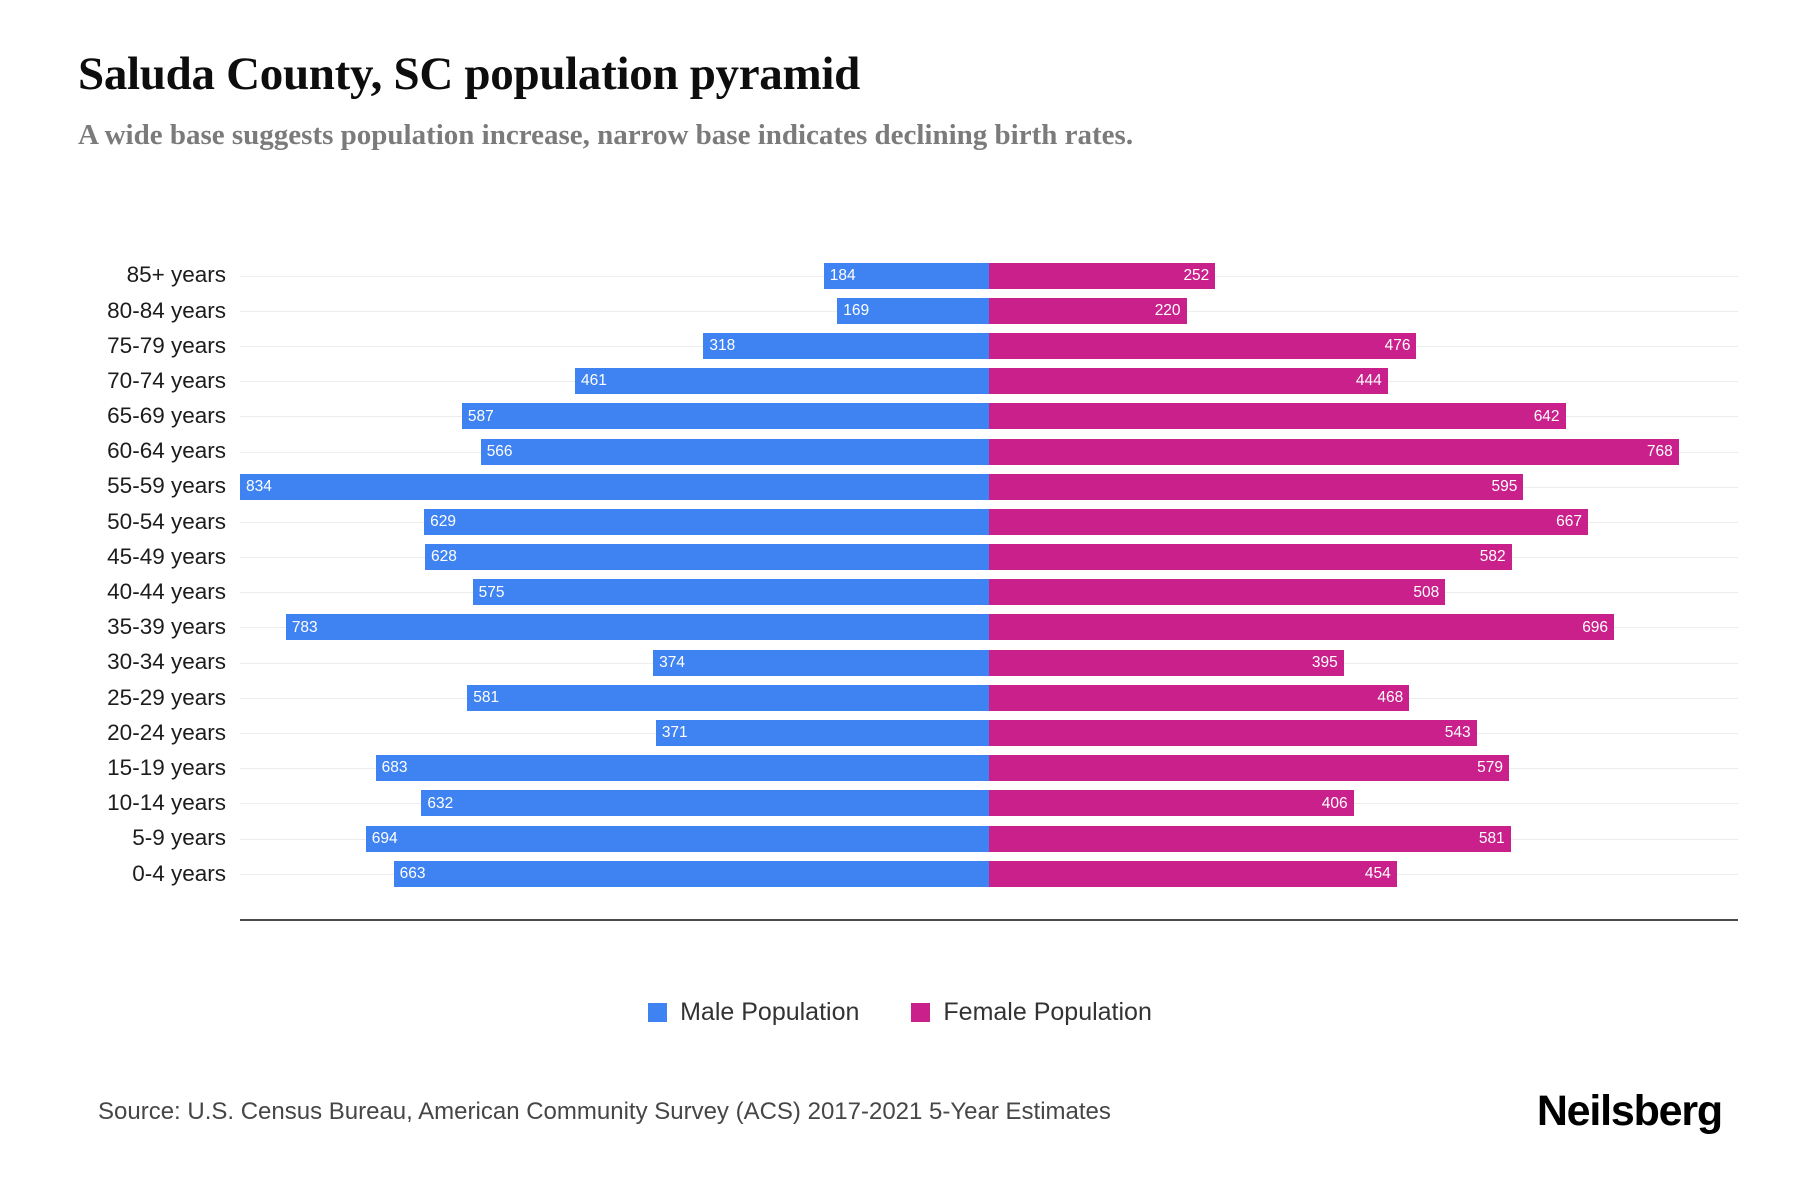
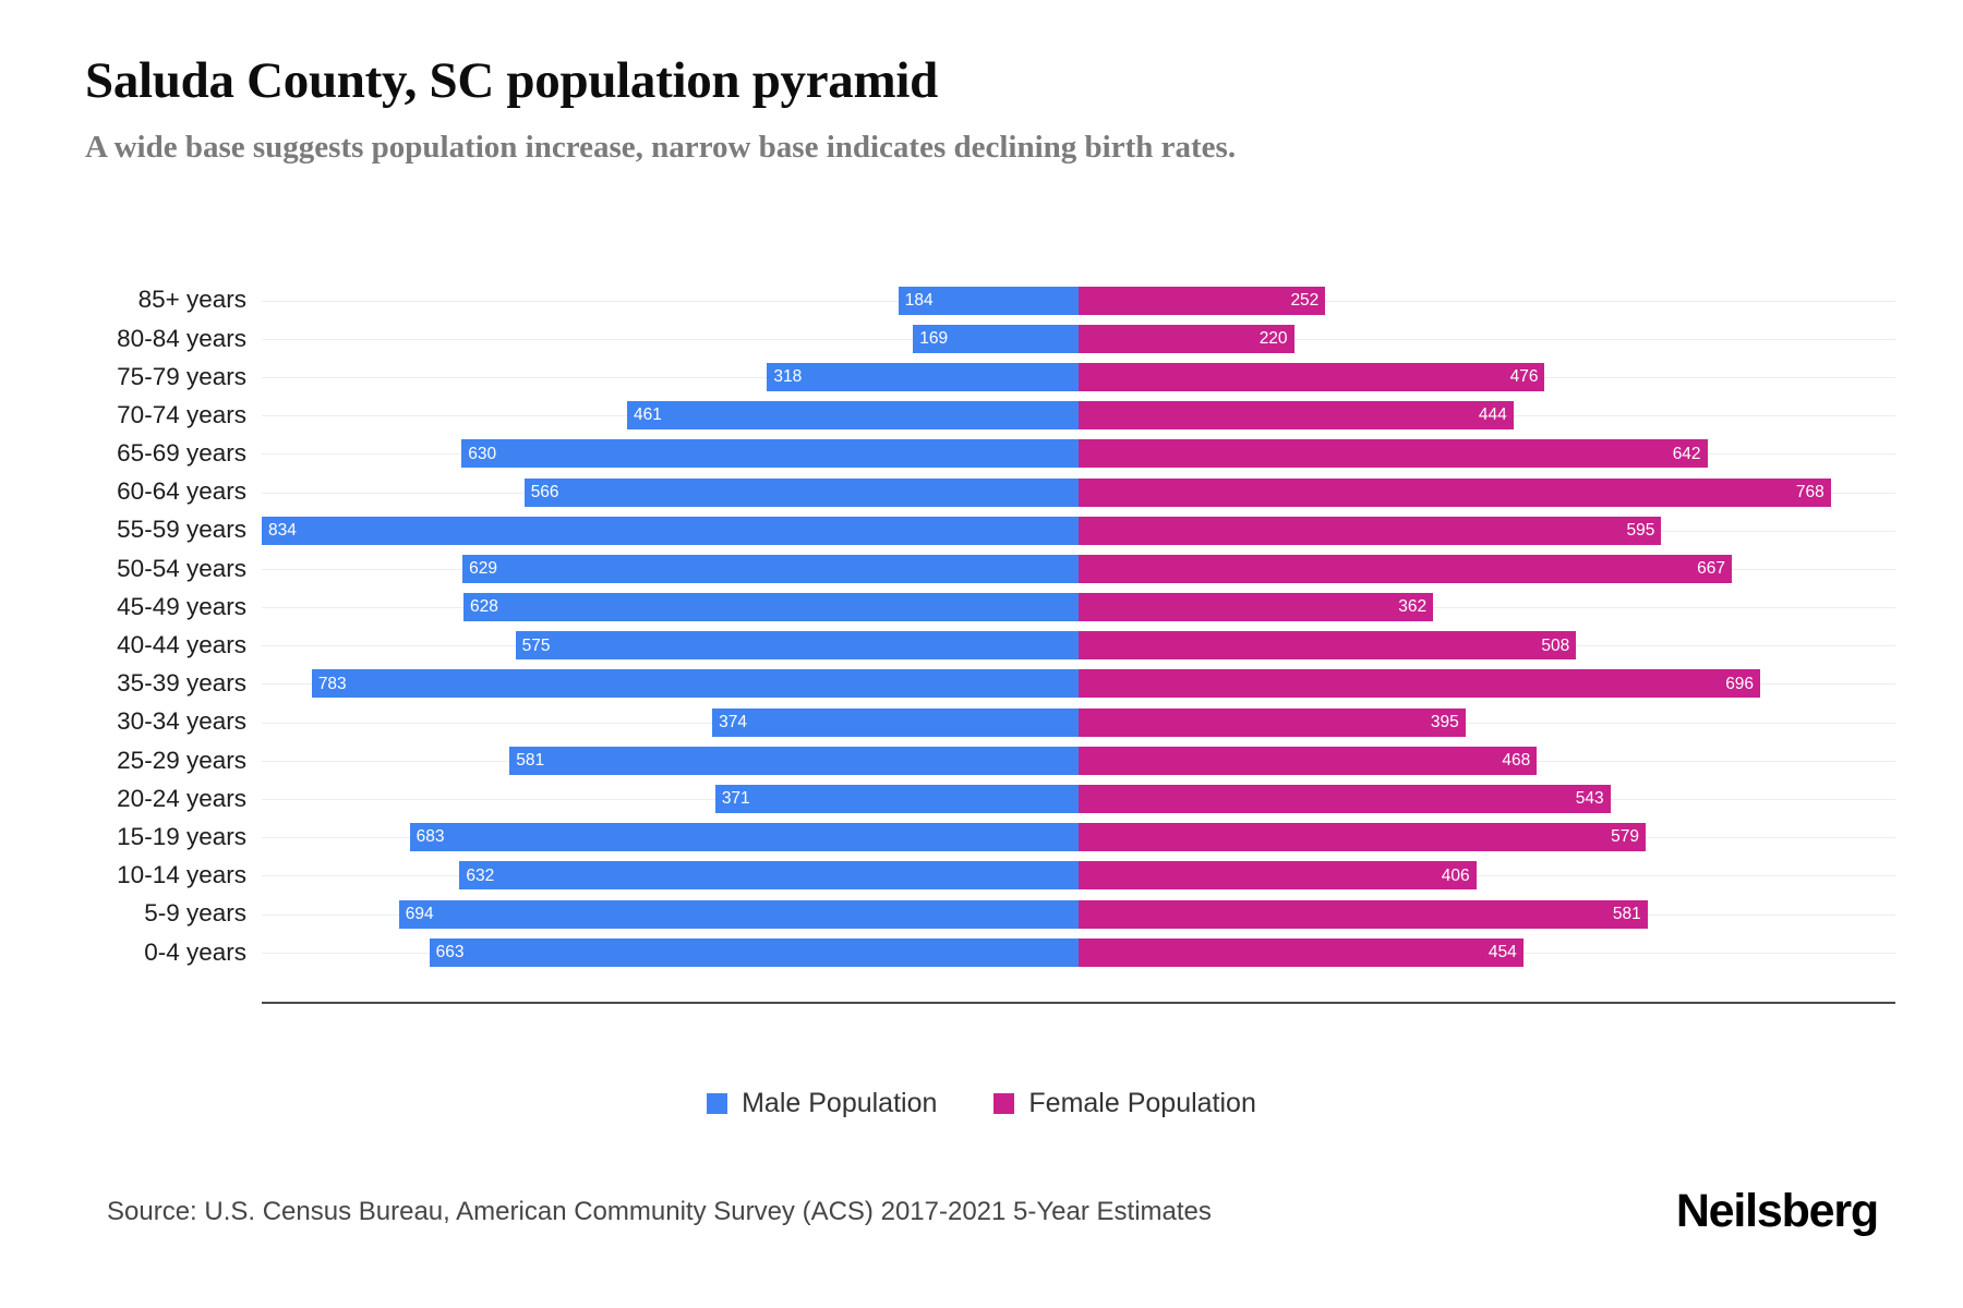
Male Population/65-69 years: 587 -> 630
Female Population/45-49 years: 582 -> 362
